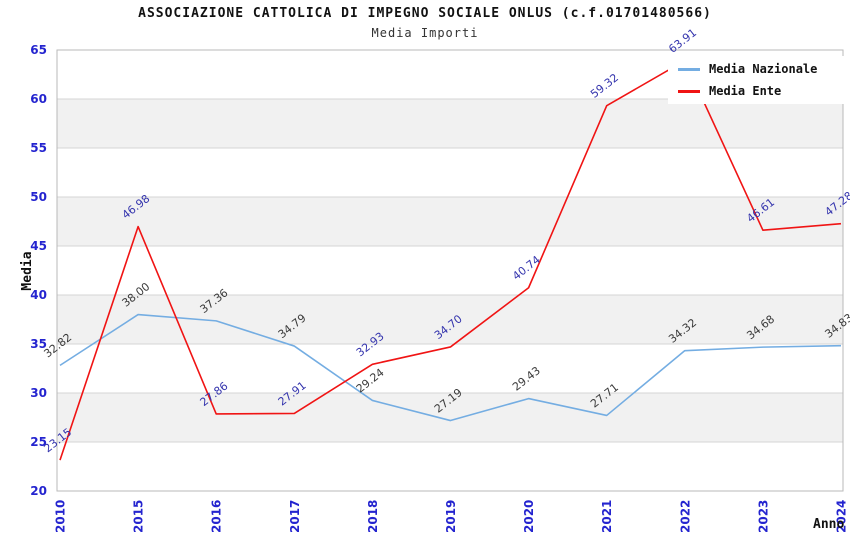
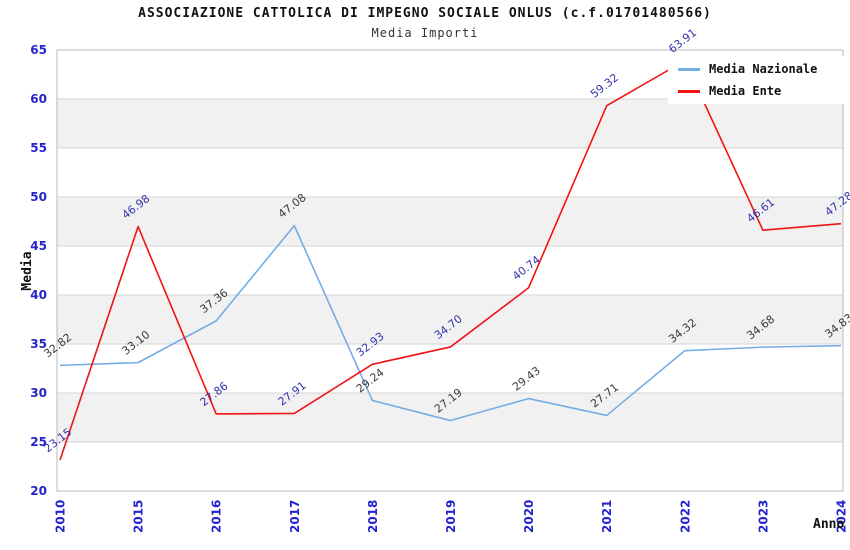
Media Nazionale/2015: 38.00 -> 33.10
Media Nazionale/2017: 34.79 -> 47.08
